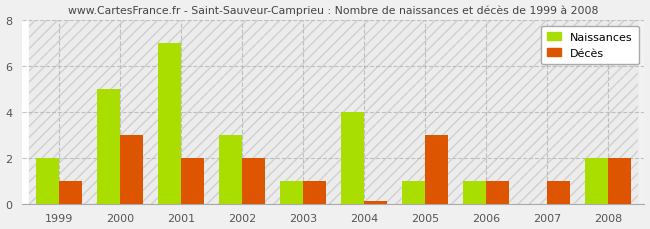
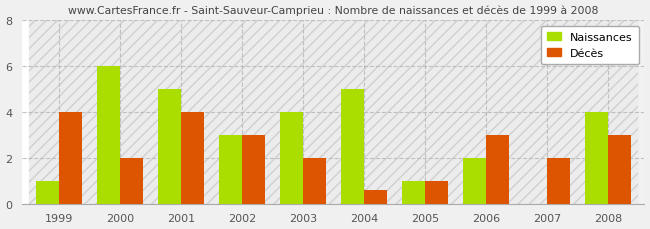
Naissances/1999: 2 -> 1
Décès/1999: 1.0 -> 4.0
Naissances/2000: 5 -> 6
Décès/2000: 3.0 -> 2.0
Naissances/2001: 7 -> 5
Décès/2001: 2.0 -> 4.0
Décès/2002: 2.0 -> 3.0
Naissances/2003: 1 -> 4
Décès/2003: 1.0 -> 2.0
Naissances/2004: 4 -> 5
Décès/2004: 0.1 -> 0.6
Décès/2005: 3.0 -> 1.0
Naissances/2006: 1 -> 2
Décès/2006: 1.0 -> 3.0
Décès/2007: 1.0 -> 2.0
Naissances/2008: 2 -> 4
Décès/2008: 2.0 -> 3.0
